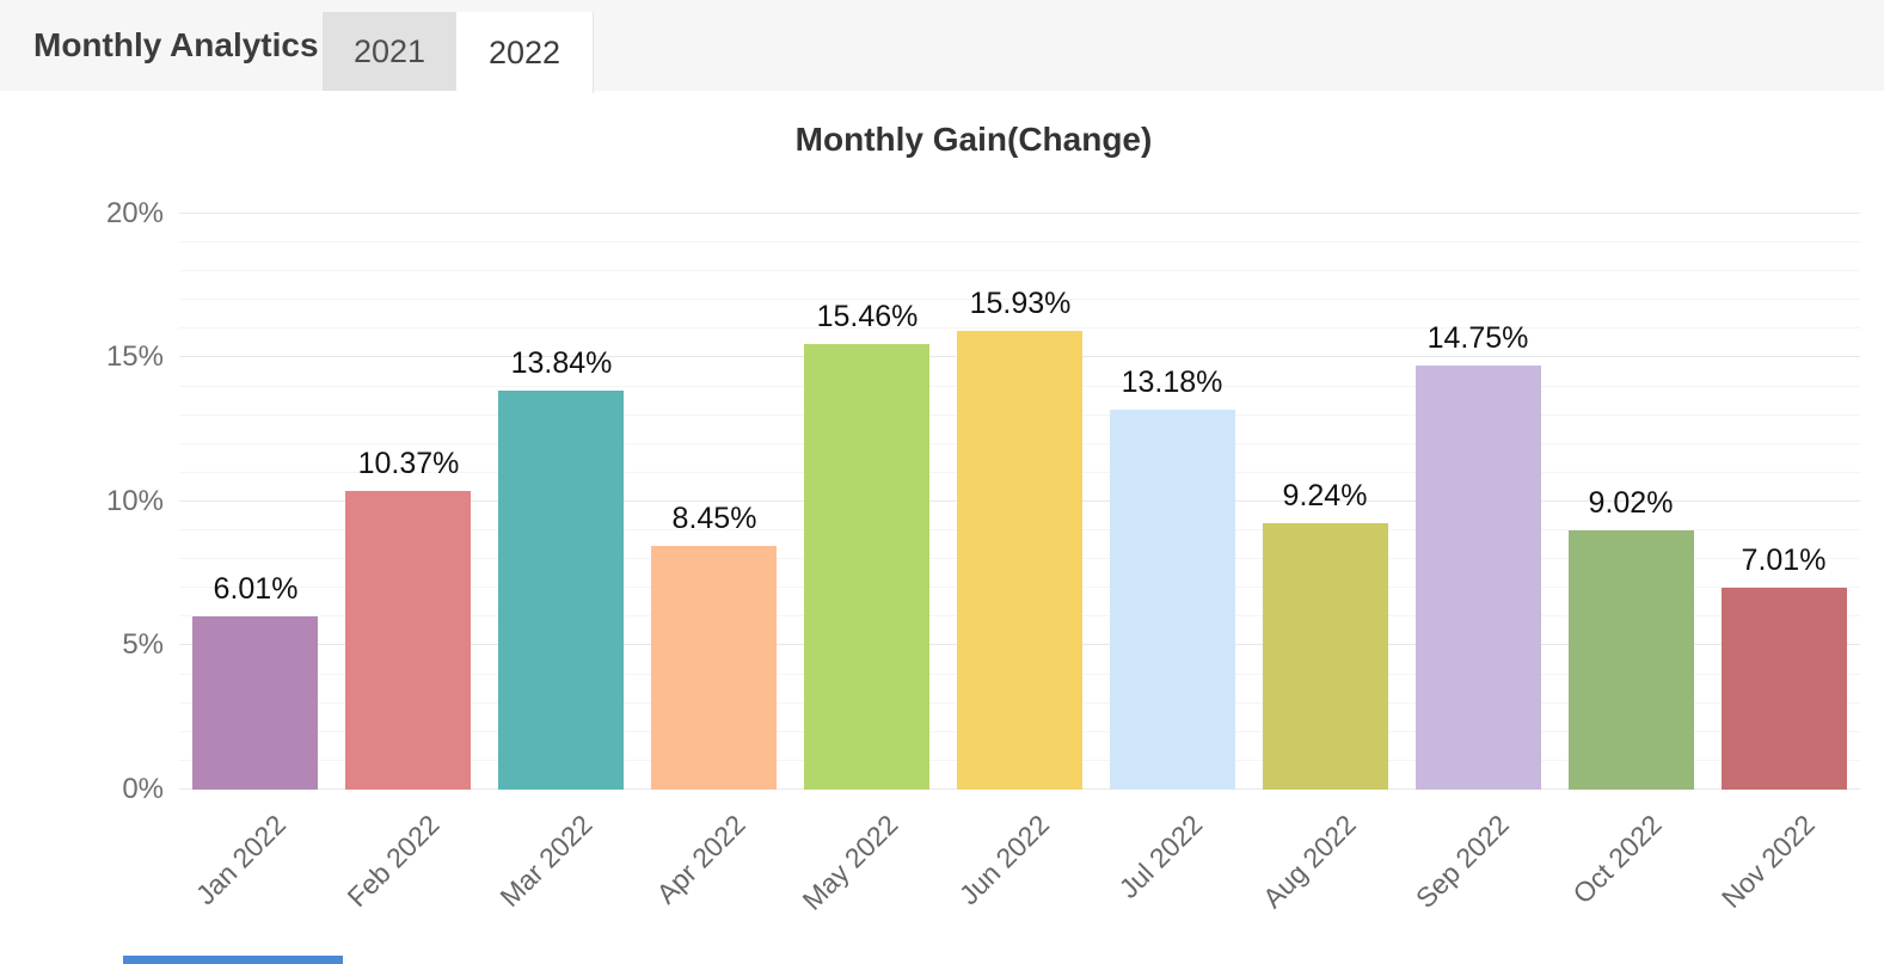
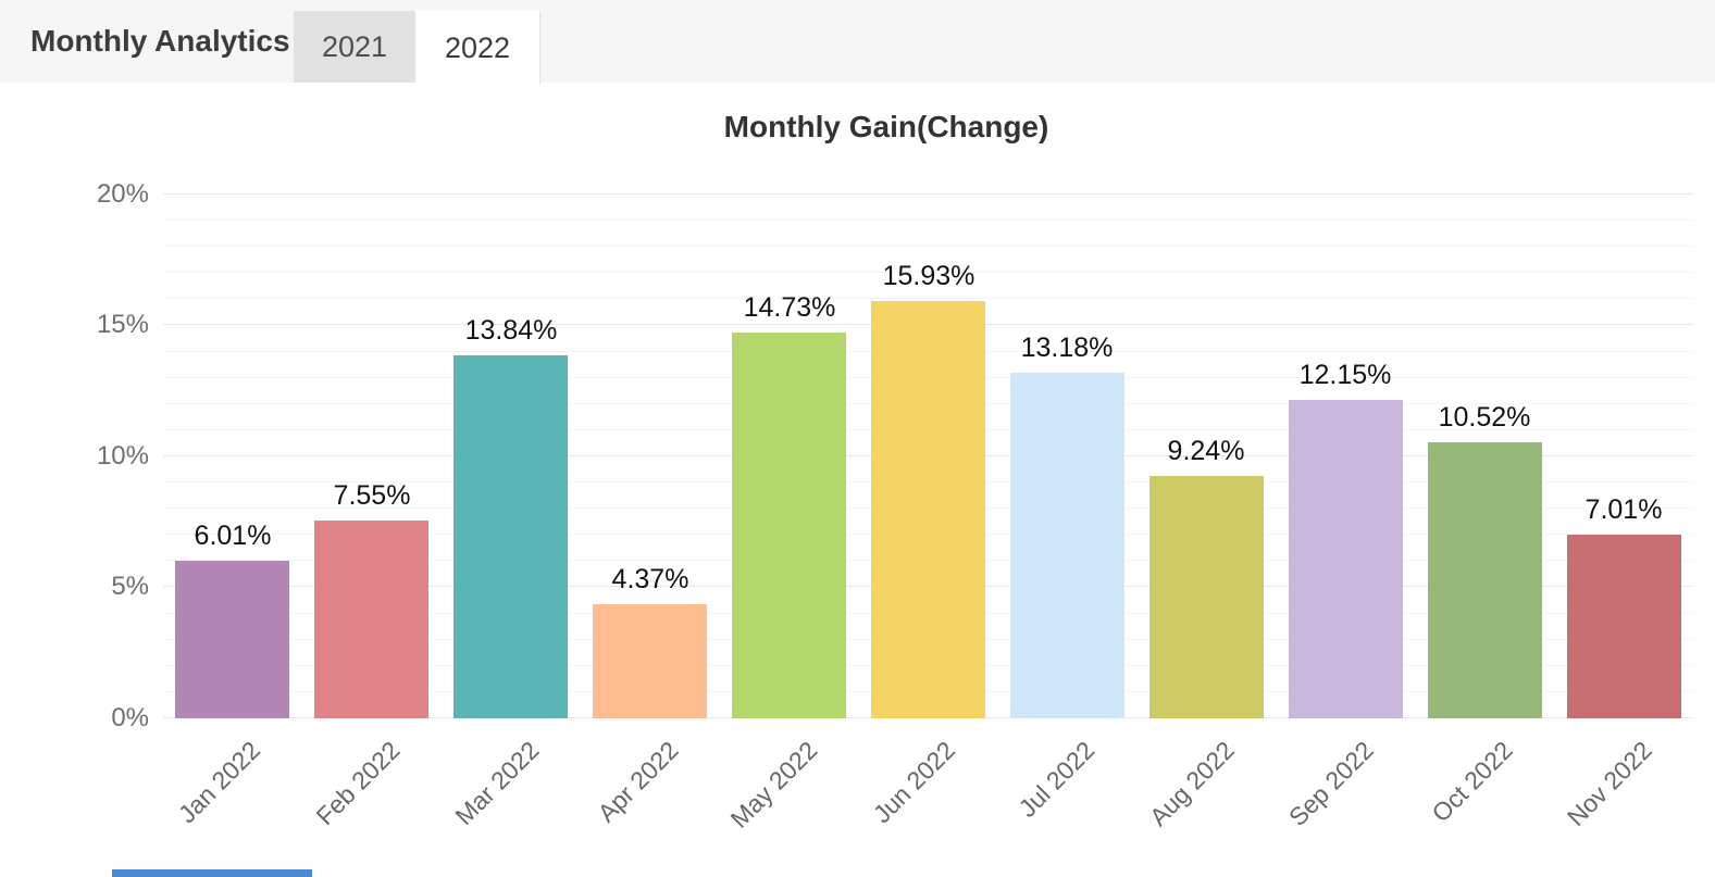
Feb 2022: 10.37% -> 7.55%
Apr 2022: 8.45% -> 4.37%
May 2022: 15.46% -> 14.73%
Sep 2022: 14.75% -> 12.15%
Oct 2022: 9.02% -> 10.52%
